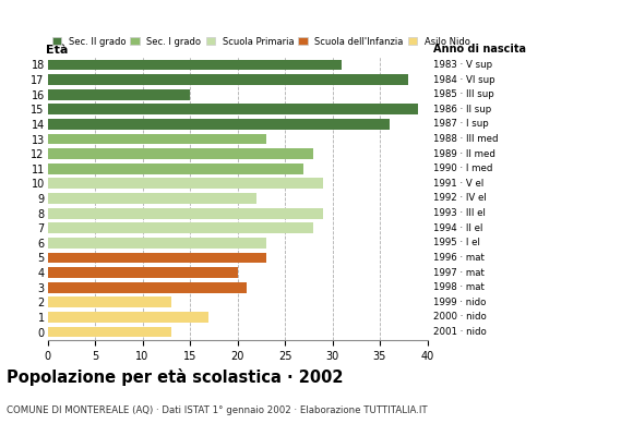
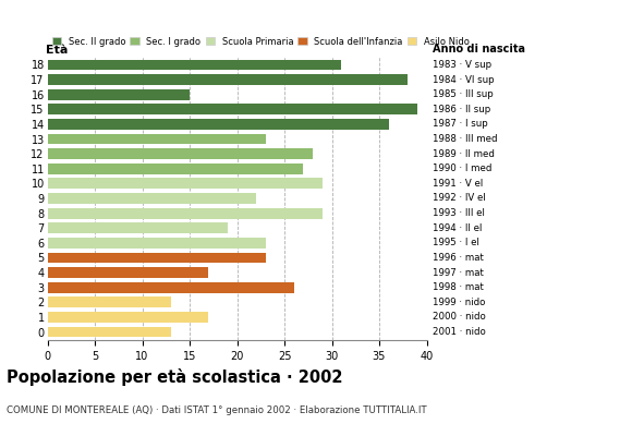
7: 28 -> 19
4: 20 -> 17
3: 21 -> 26
